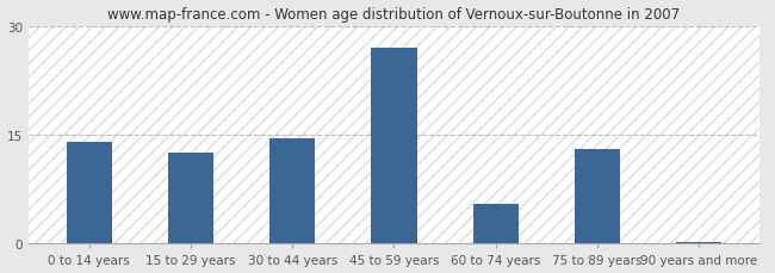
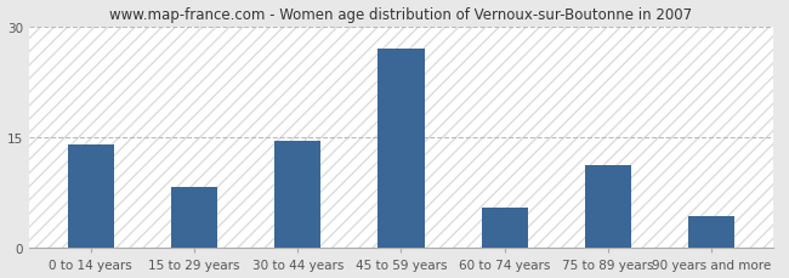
15 to 29 years: 12.5 -> 8.2
75 to 89 years: 13.0 -> 11.2
90 years and more: 0.3 -> 4.4
